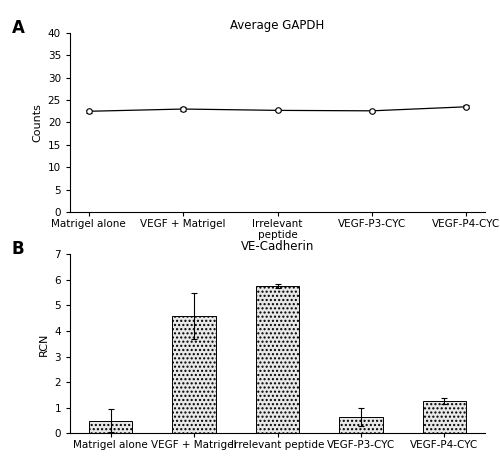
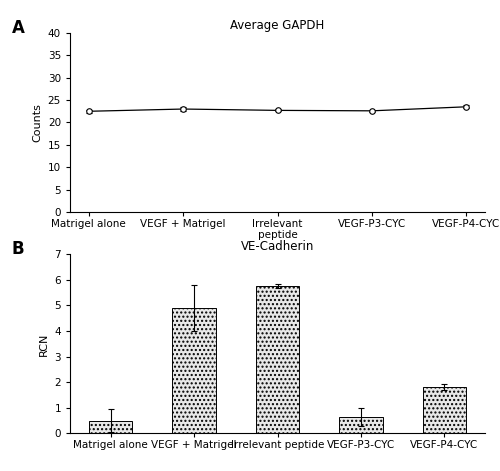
VE-Cadherin/VEGF + Matrigel: 4.60 -> 4.90
VE-Cadherin/VEGF-P4-CYC: 1.27 -> 1.80
